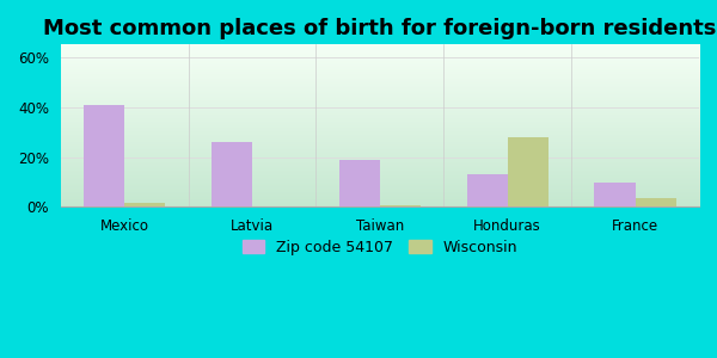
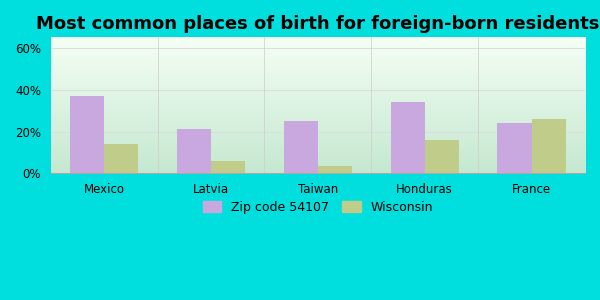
Zip code 54107/Mexico: 41% -> 37%
Wisconsin/Mexico: 1.5% -> 14.0%
Zip code 54107/Latvia: 26% -> 21%
Wisconsin/Latvia: 0.3% -> 6.0%
Zip code 54107/Taiwan: 19% -> 25%
Wisconsin/Taiwan: 0.8% -> 3.5%
Zip code 54107/Honduras: 13% -> 34%
Wisconsin/Honduras: 28.0% -> 16.0%
Zip code 54107/France: 10% -> 24%
Wisconsin/France: 3.5% -> 26.0%
